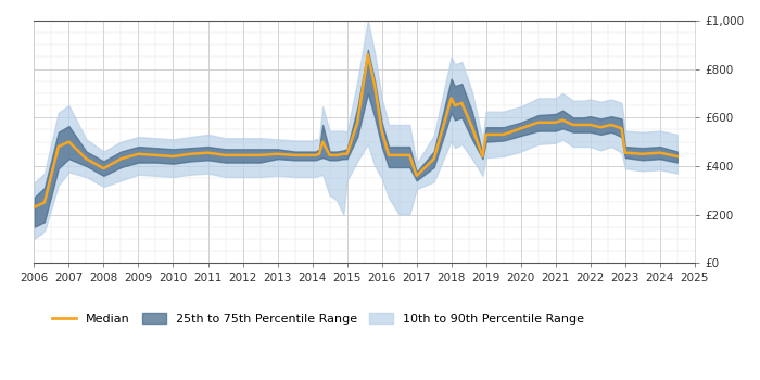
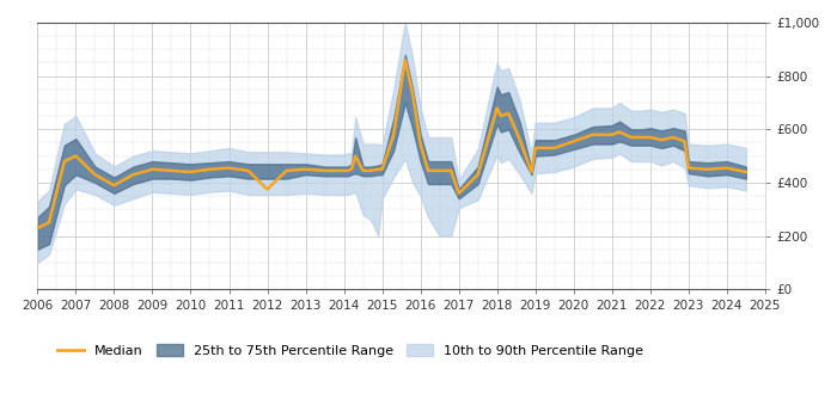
Median/2012: £445 -> £375
